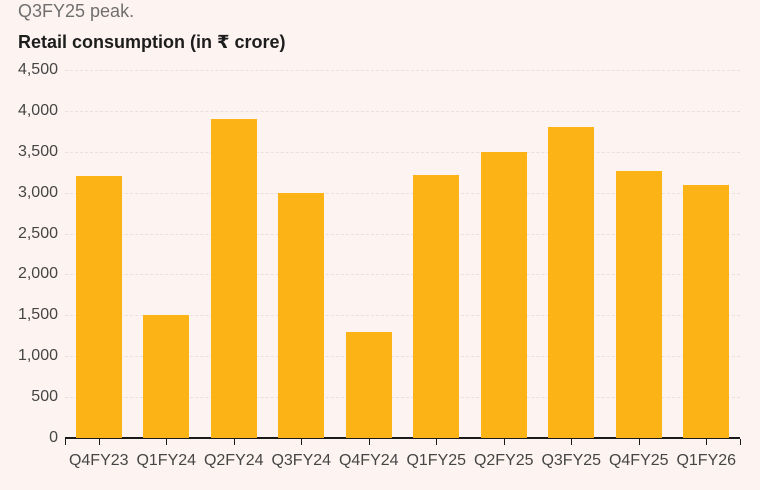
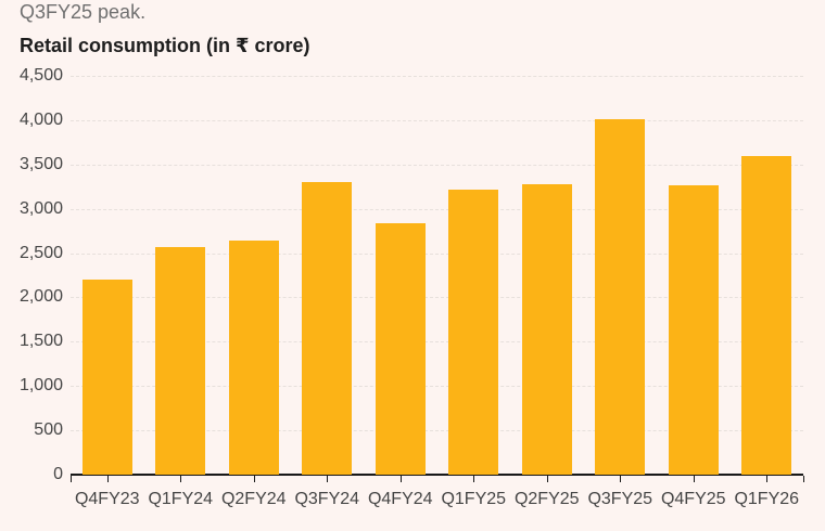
Q4FY23: 3200 -> 2200
Q1FY24: 1500 -> 2600
Q2FY24: 3900 -> 2600
Q3FY24: 3000 -> 3300
Q4FY24: 1300 -> 2800
Q2FY25: 3500 -> 3300
Q3FY25: 3800 -> 4000
Q1FY26: 3100 -> 3600
